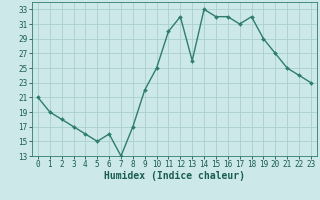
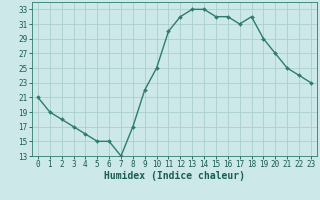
6: 16 -> 15
13: 26 -> 33
